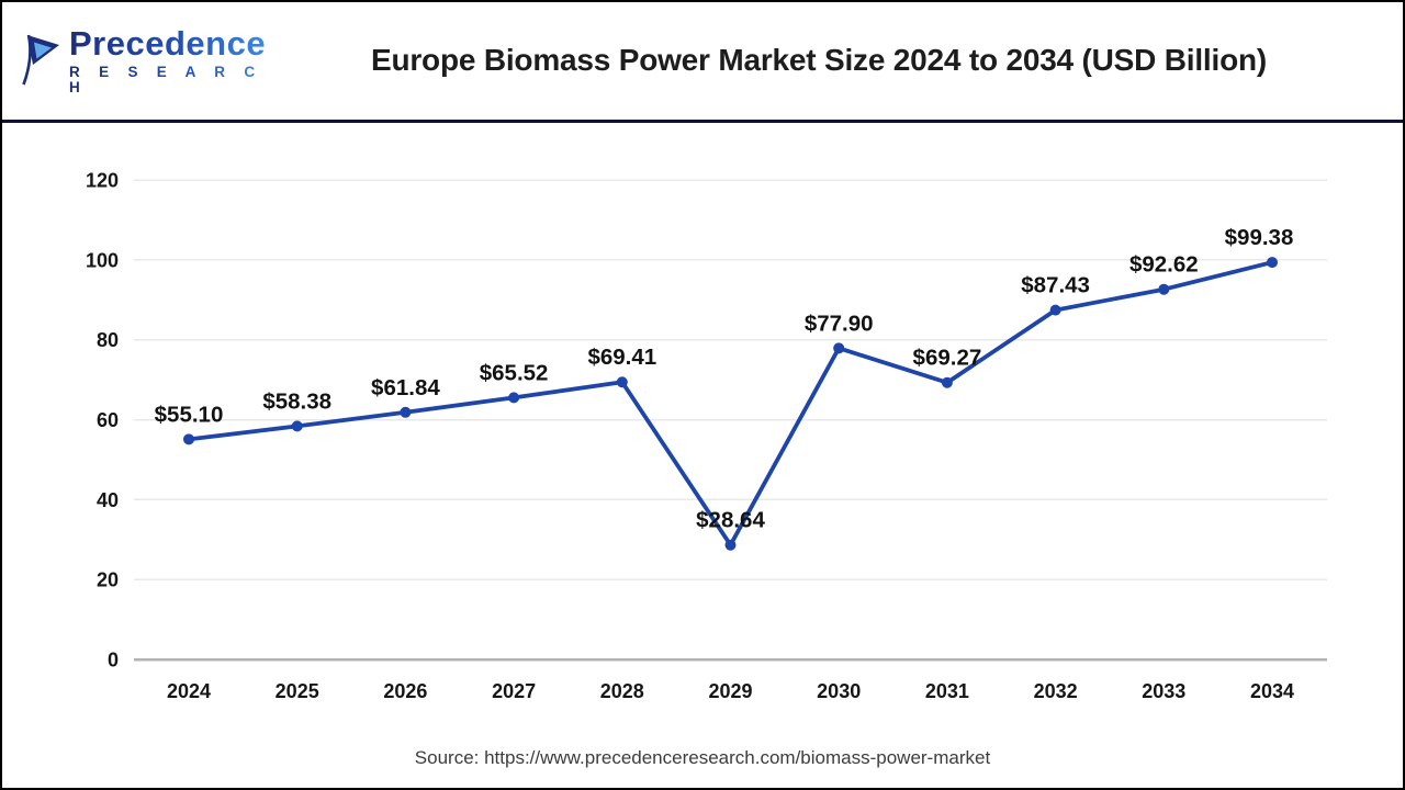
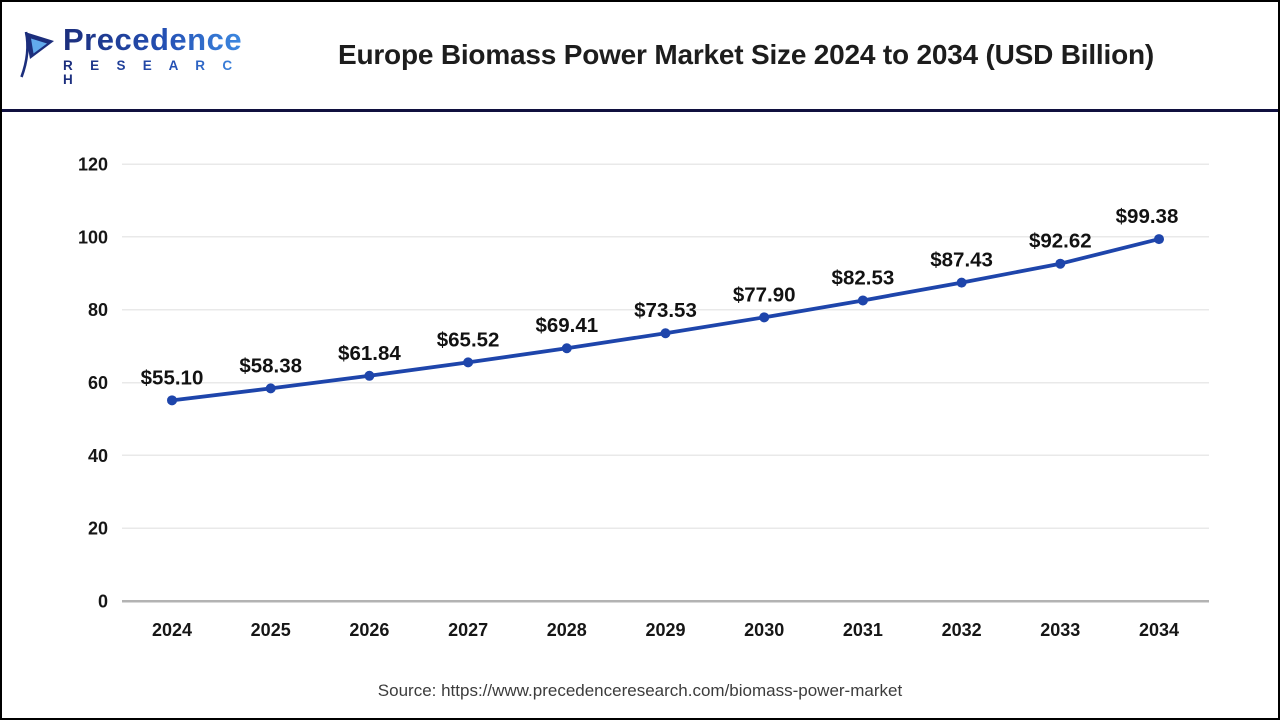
2029: $28.64 -> $73.53
2031: $69.27 -> $82.53
